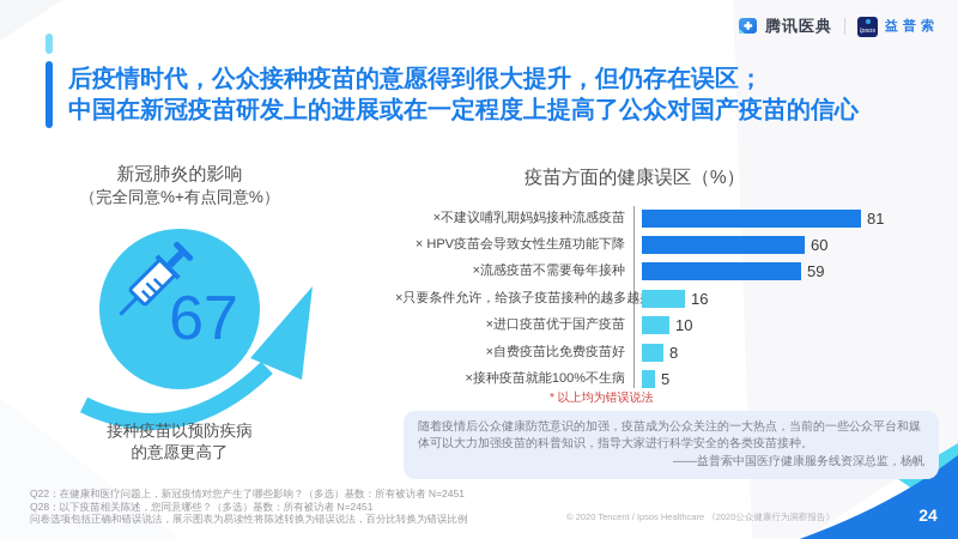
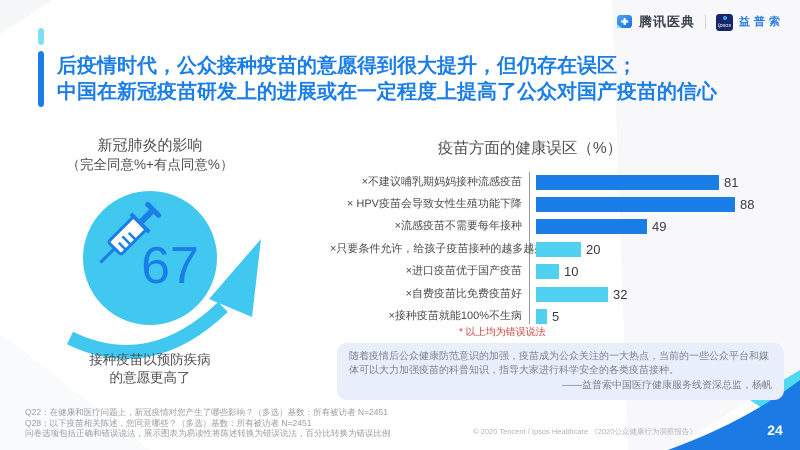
× HPV疫苗会导致女性生殖功能下降: 60 -> 88
×流感疫苗不需要每年接种: 59 -> 49
×只要条件允许，给孩子疫苗接种的越多越好: 16 -> 20
×自费疫苗比免费疫苗好: 8 -> 32
